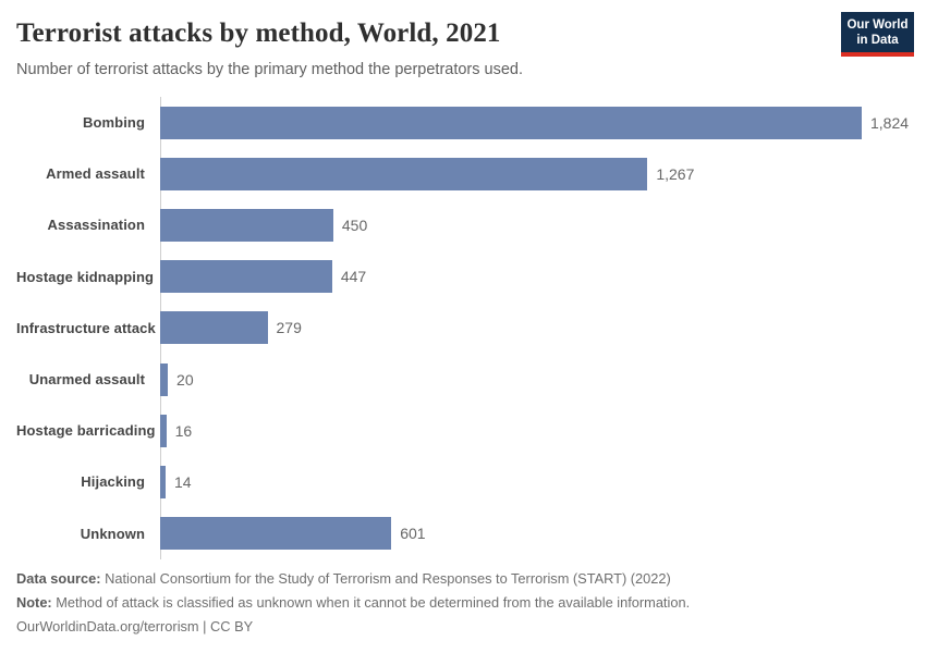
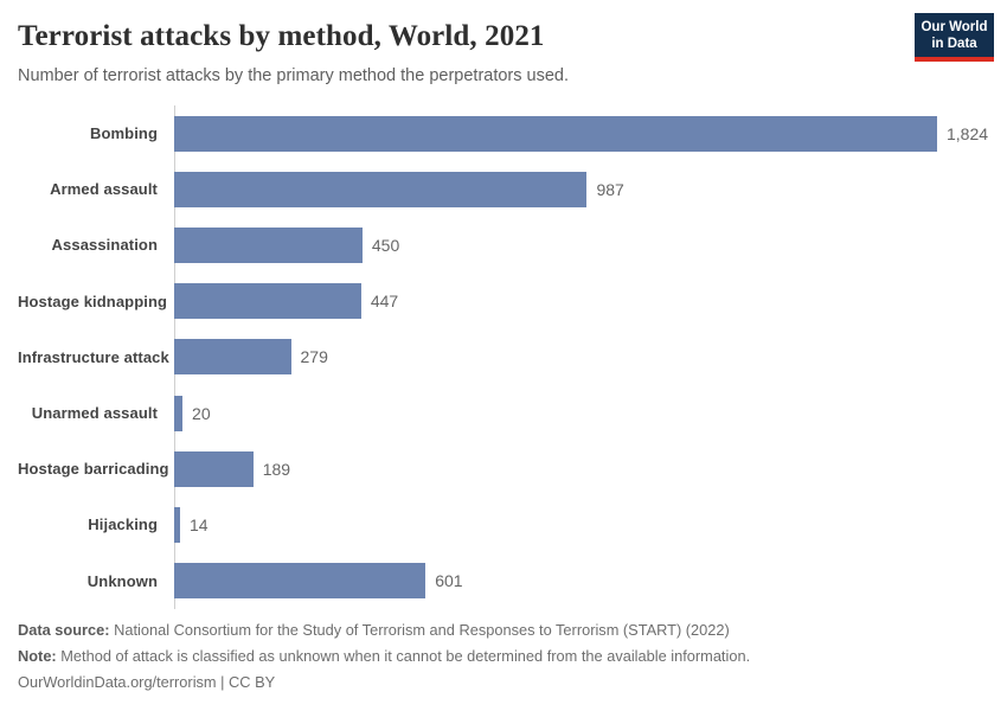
Armed assault: 1,267 -> 987
Hostage barricading: 16 -> 189
